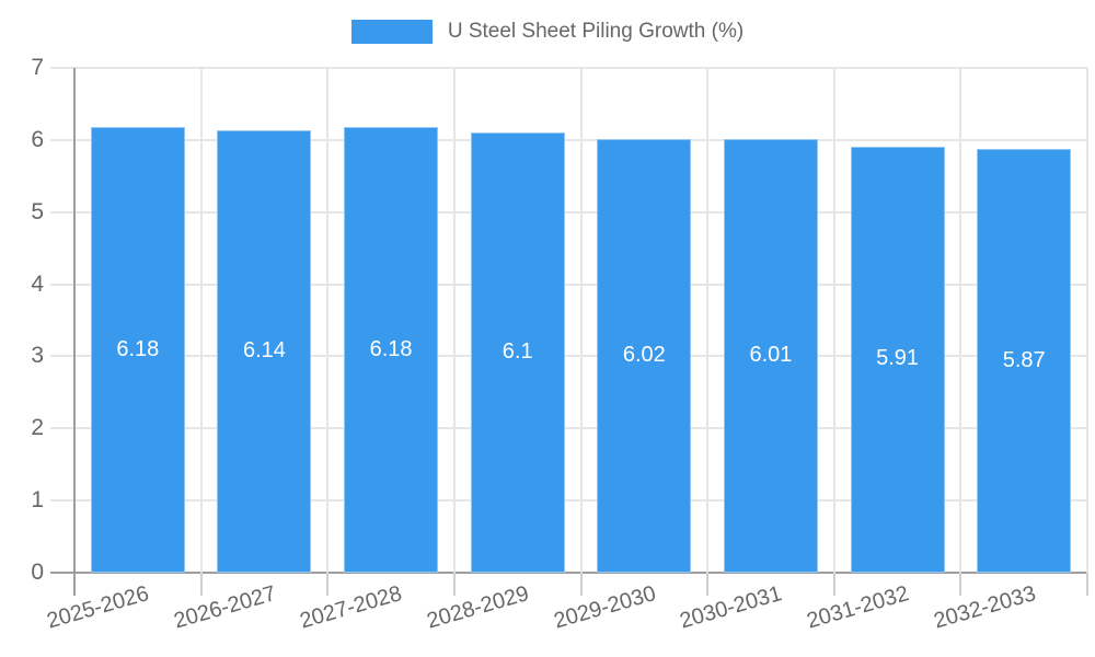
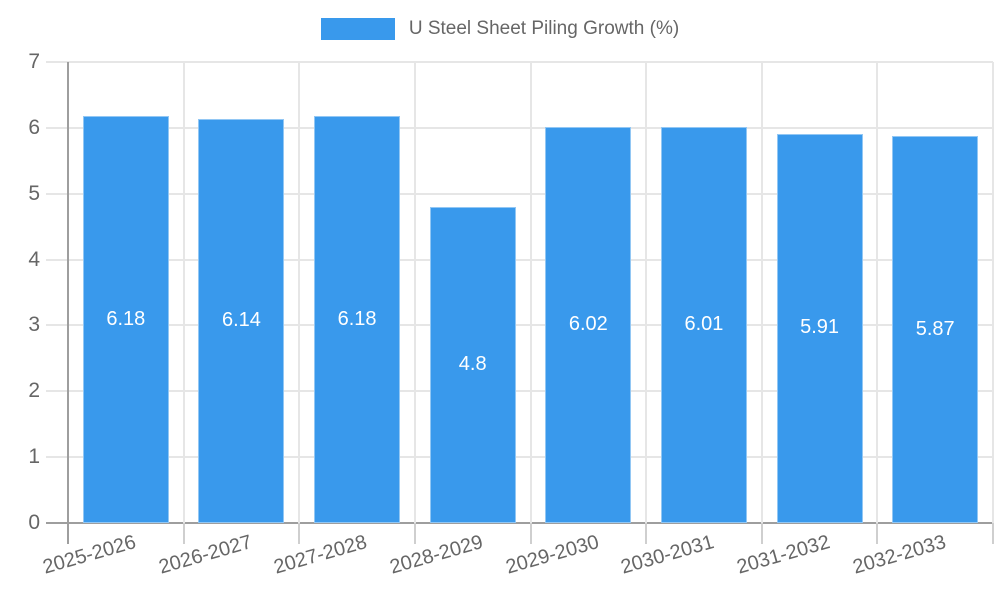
2028-2029: 6.1 -> 4.8
